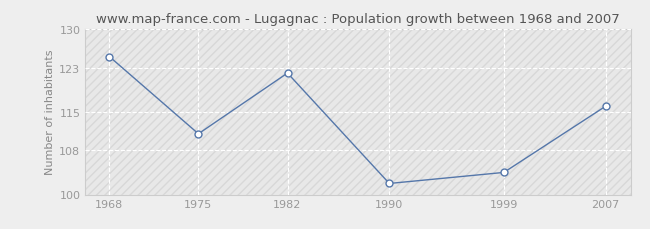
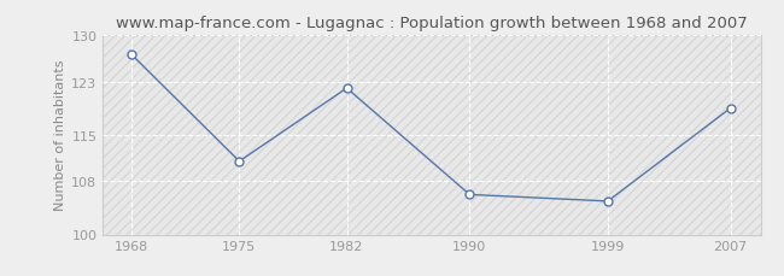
1968: 125 -> 127
1990: 102 -> 106
1999: 104 -> 105
2007: 116 -> 119
